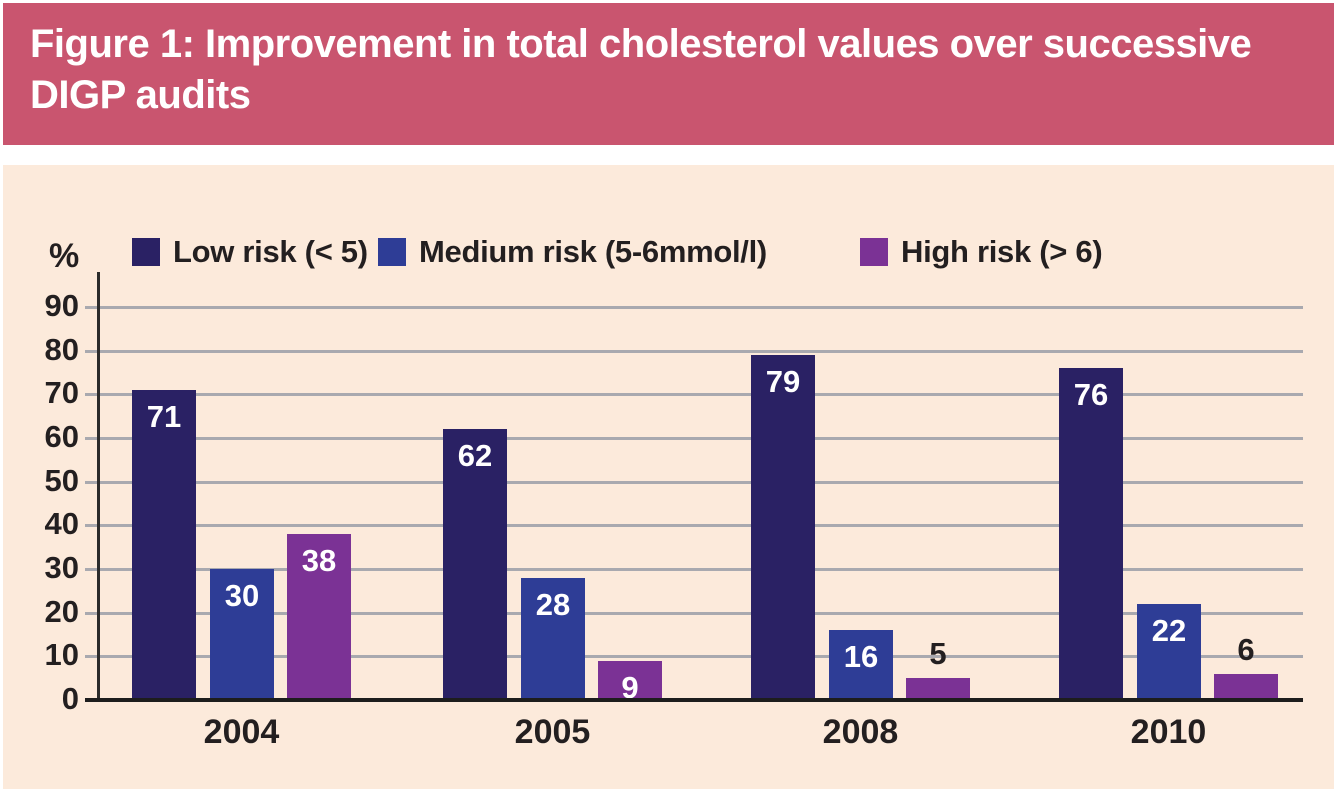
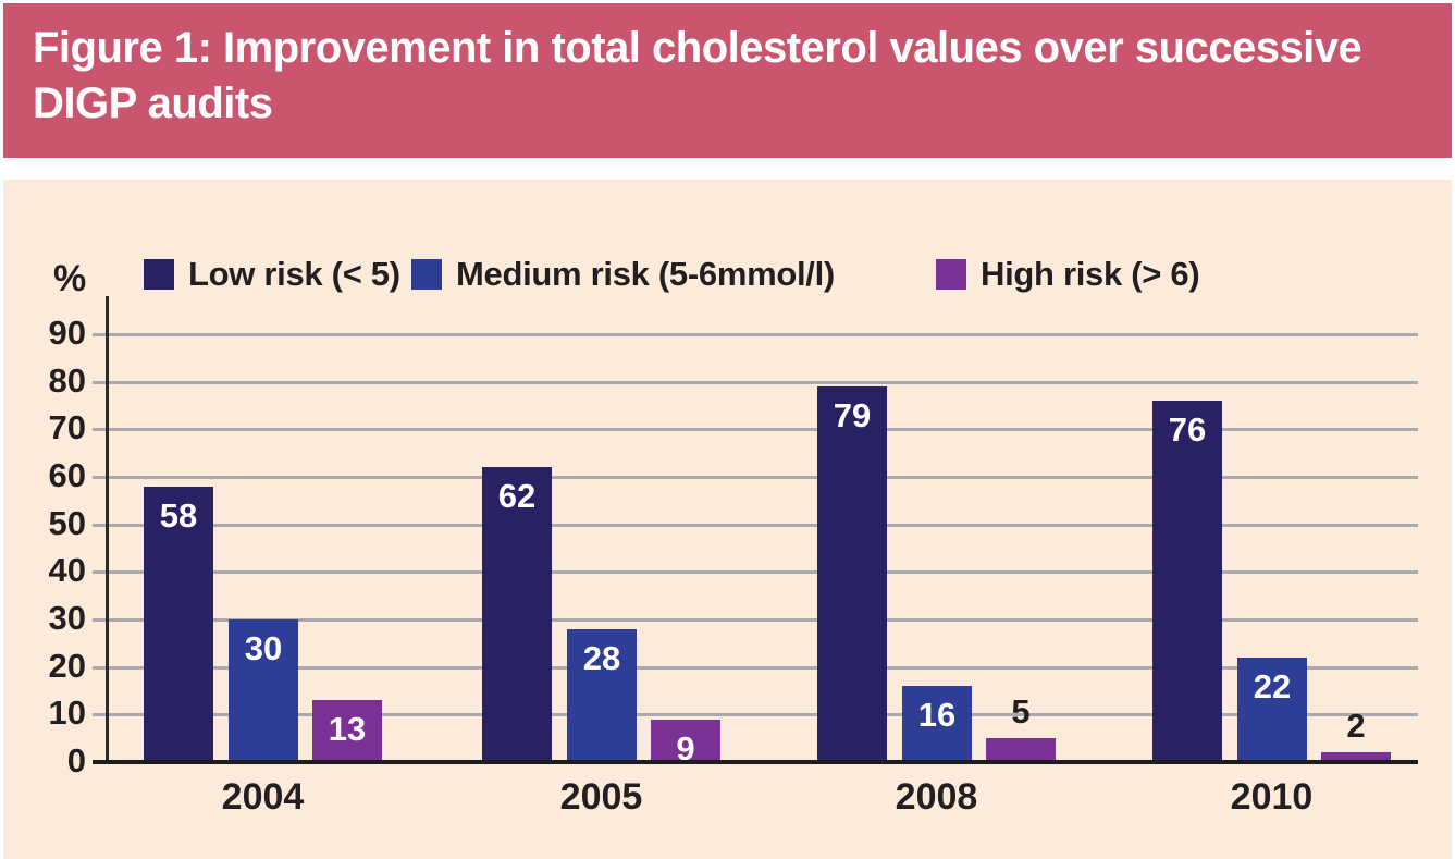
Low risk (< 5)/2004: 71 -> 58
High risk (> 6)/2004: 38 -> 13
High risk (> 6)/2010: 6 -> 2
